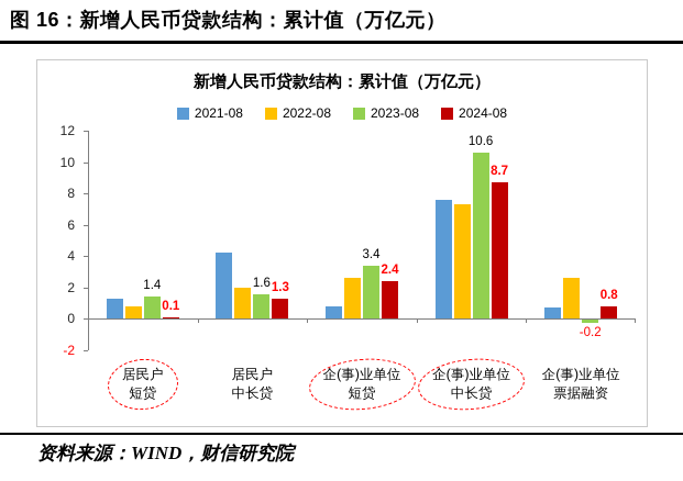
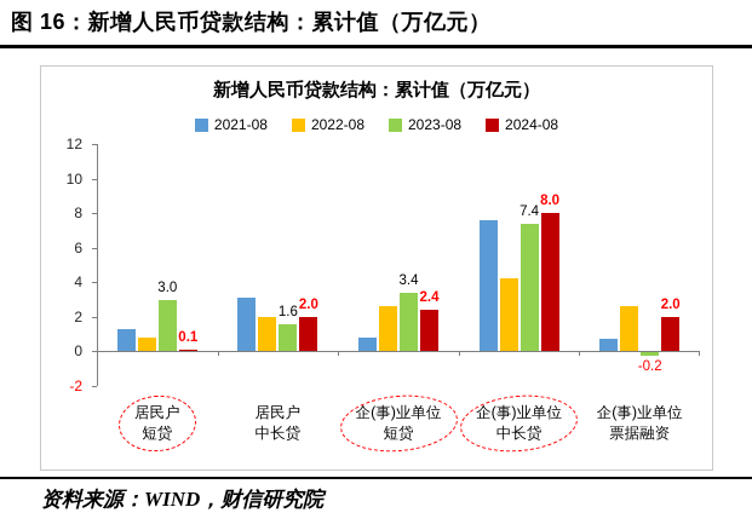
2023-08/居民户短贷: 1.4 -> 3.0
2021-08/居民户中长贷: 4.2 -> 3.1
2024-08/居民户中长贷: 1.3 -> 2.0
2022-08/企(事)业单位中长贷: 7.3 -> 4.2
2023-08/企(事)业单位中长贷: 10.6 -> 7.4
2024-08/企(事)业单位中长贷: 8.7 -> 8.0
2024-08/企(事)业单位票据融资: 0.8 -> 2.0
